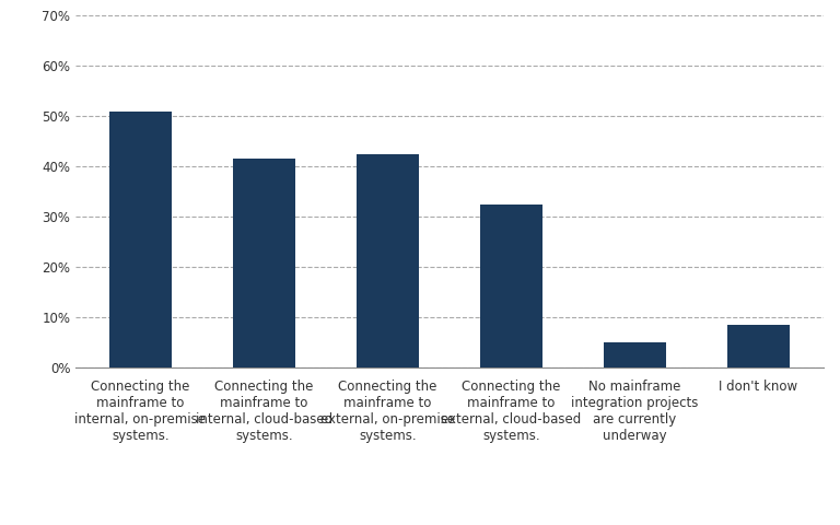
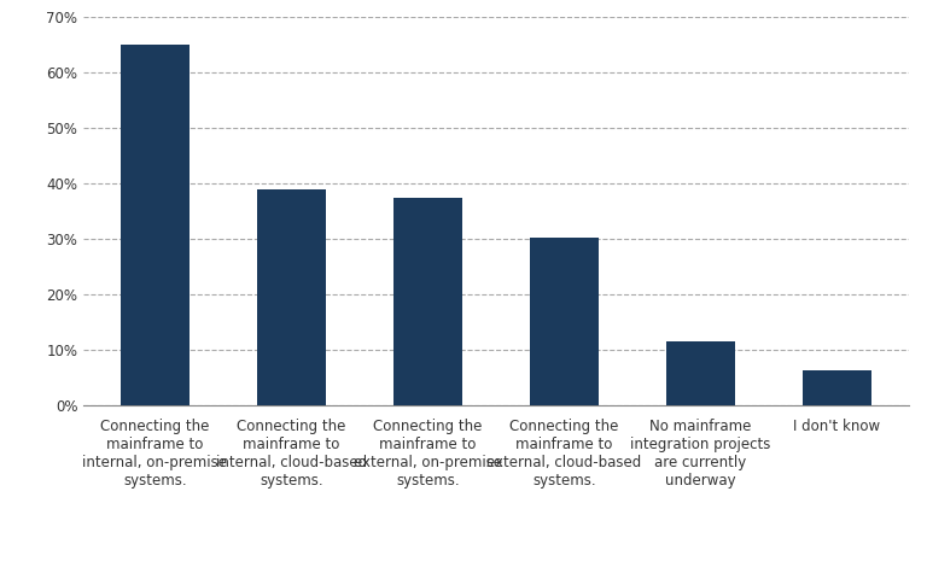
Connecting the mainframe to internal, on-premise systems.: 51.0% -> 65.0%
Connecting the mainframe to internal, cloud-based systems.: 41.5% -> 39.0%
Connecting the mainframe to external, on-premise systems.: 42.5% -> 37.5%
Connecting the mainframe to external, cloud-based systems.: 32.5% -> 30.3%
No mainframe integration projects are currently underway: 5.0% -> 11.5%
I don't know: 8.5% -> 6.3%
